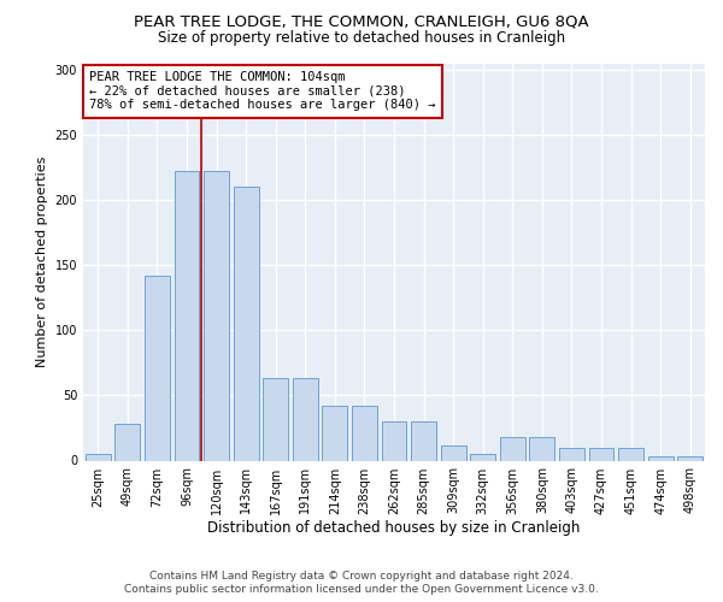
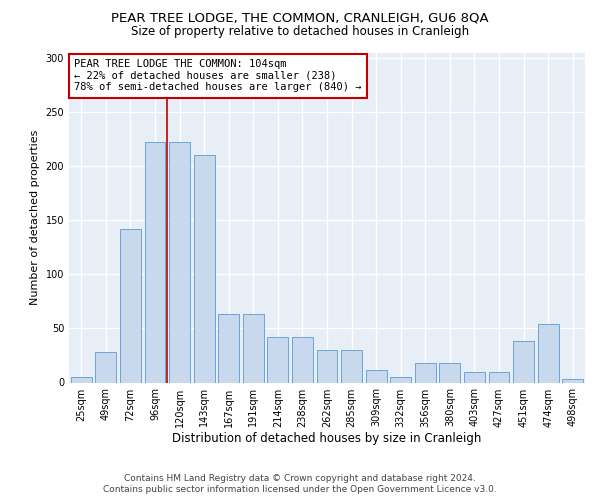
451sqm: 10 -> 38
474sqm: 3 -> 54
